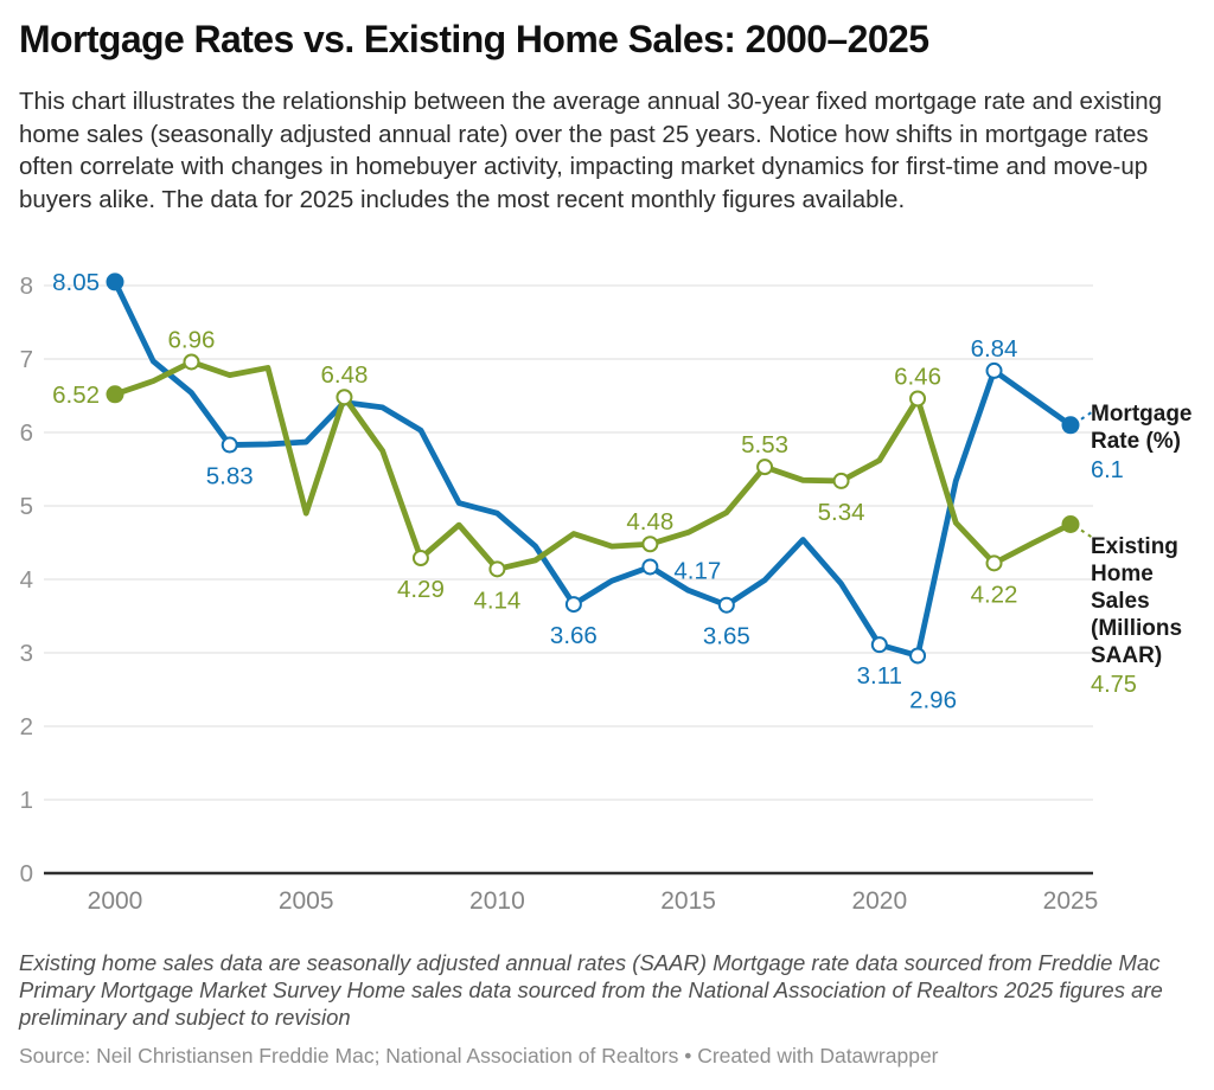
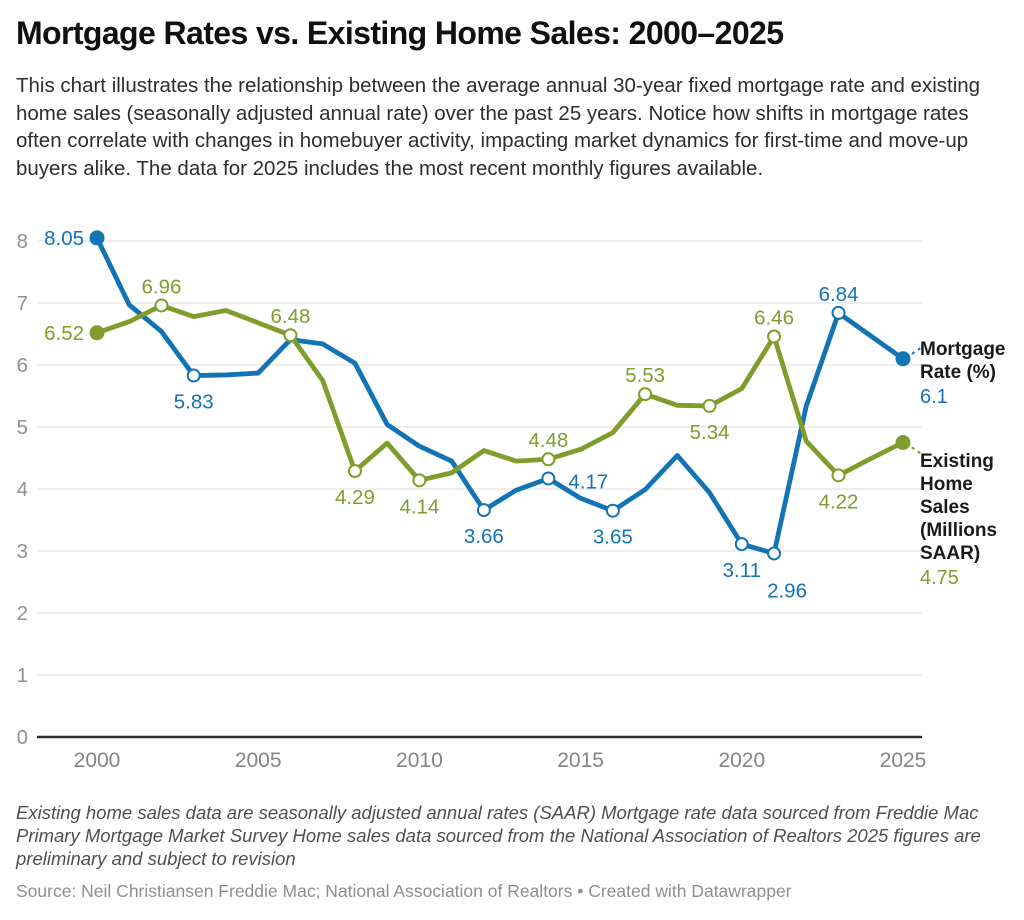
Existing Home Sales (Millions SAAR)/2005: 4.9 -> 6.7
Mortgage Rate (%)/2010: 4.9 -> 4.7
